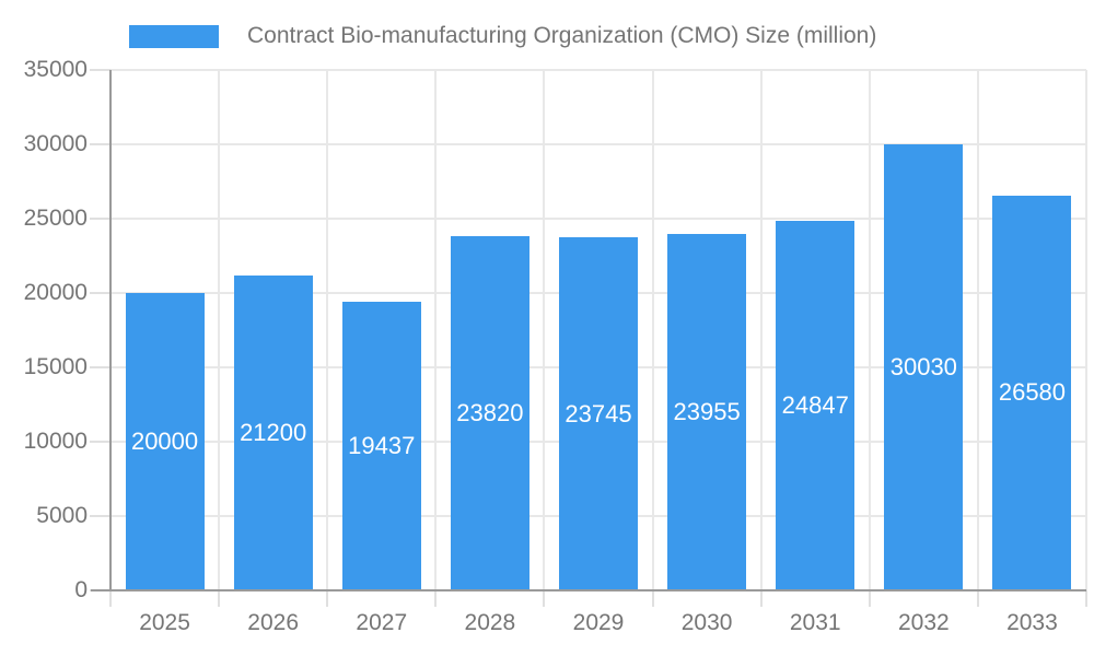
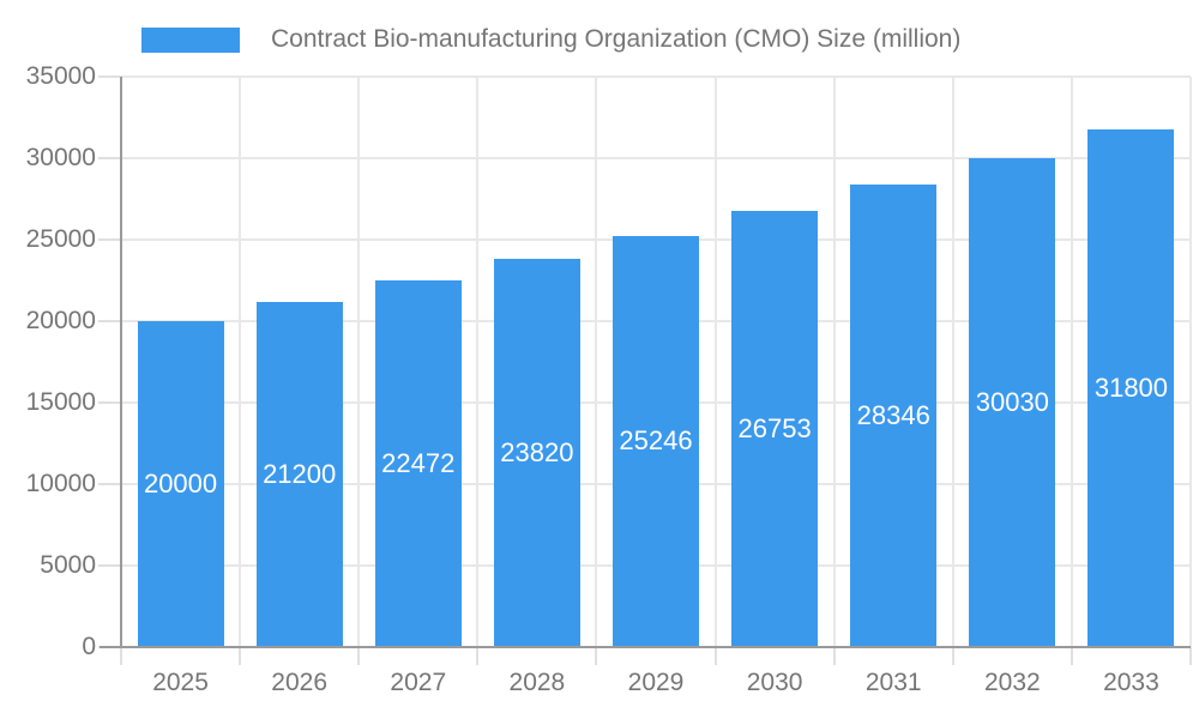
2027: 19437 -> 22472
2029: 23745 -> 25246
2030: 23955 -> 26753
2031: 24847 -> 28346
2033: 26580 -> 31800
